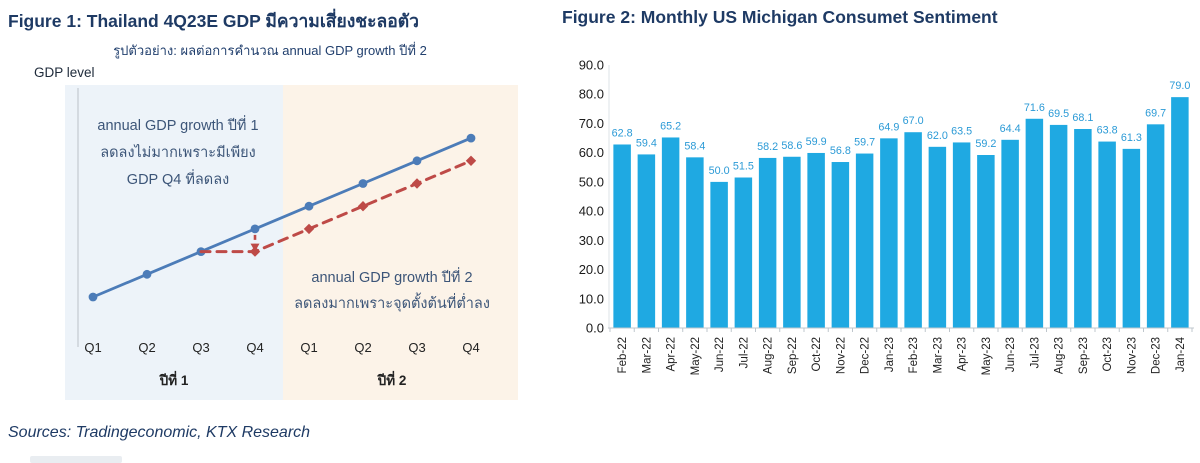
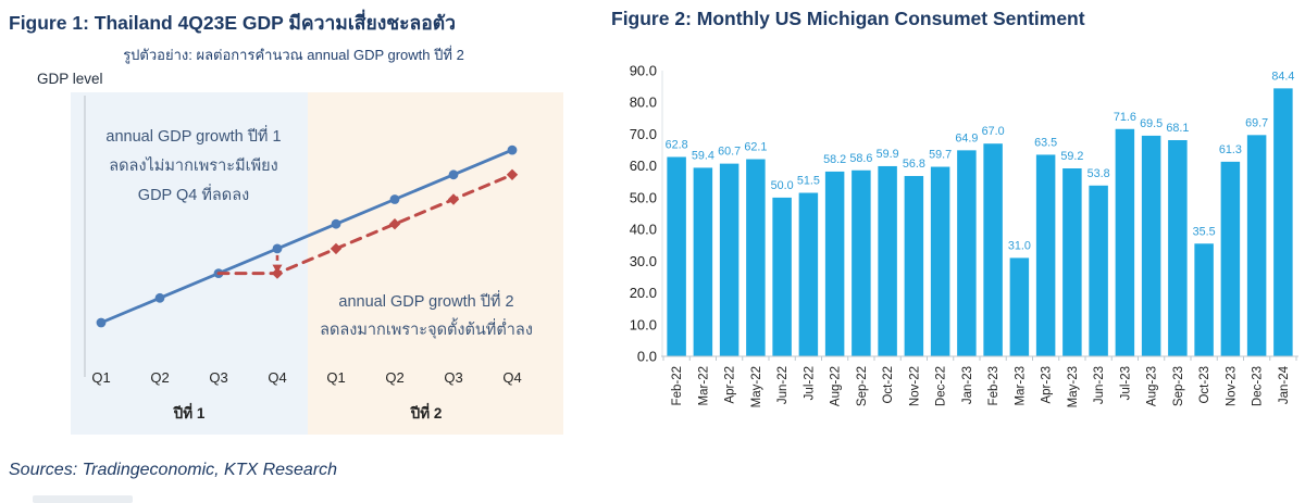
Figure 2: Monthly US Michigan Consumet Sentiment/Apr-22: 65.2 -> 60.7
Figure 2: Monthly US Michigan Consumet Sentiment/May-22: 58.4 -> 62.1
Figure 2: Monthly US Michigan Consumet Sentiment/Mar-23: 62.0 -> 31.0
Figure 2: Monthly US Michigan Consumet Sentiment/Jun-23: 64.4 -> 53.8
Figure 2: Monthly US Michigan Consumet Sentiment/Oct-23: 63.8 -> 35.5
Figure 2: Monthly US Michigan Consumet Sentiment/Jan-24: 79.0 -> 84.4
